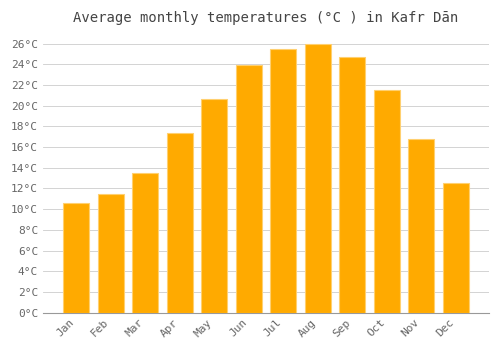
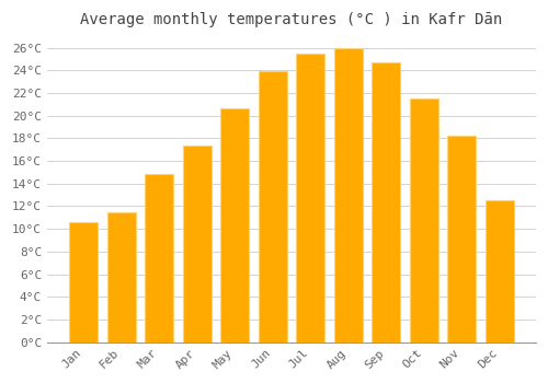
Mar: 13.5°C -> 14.8°C
Nov: 16.8°C -> 18.2°C
